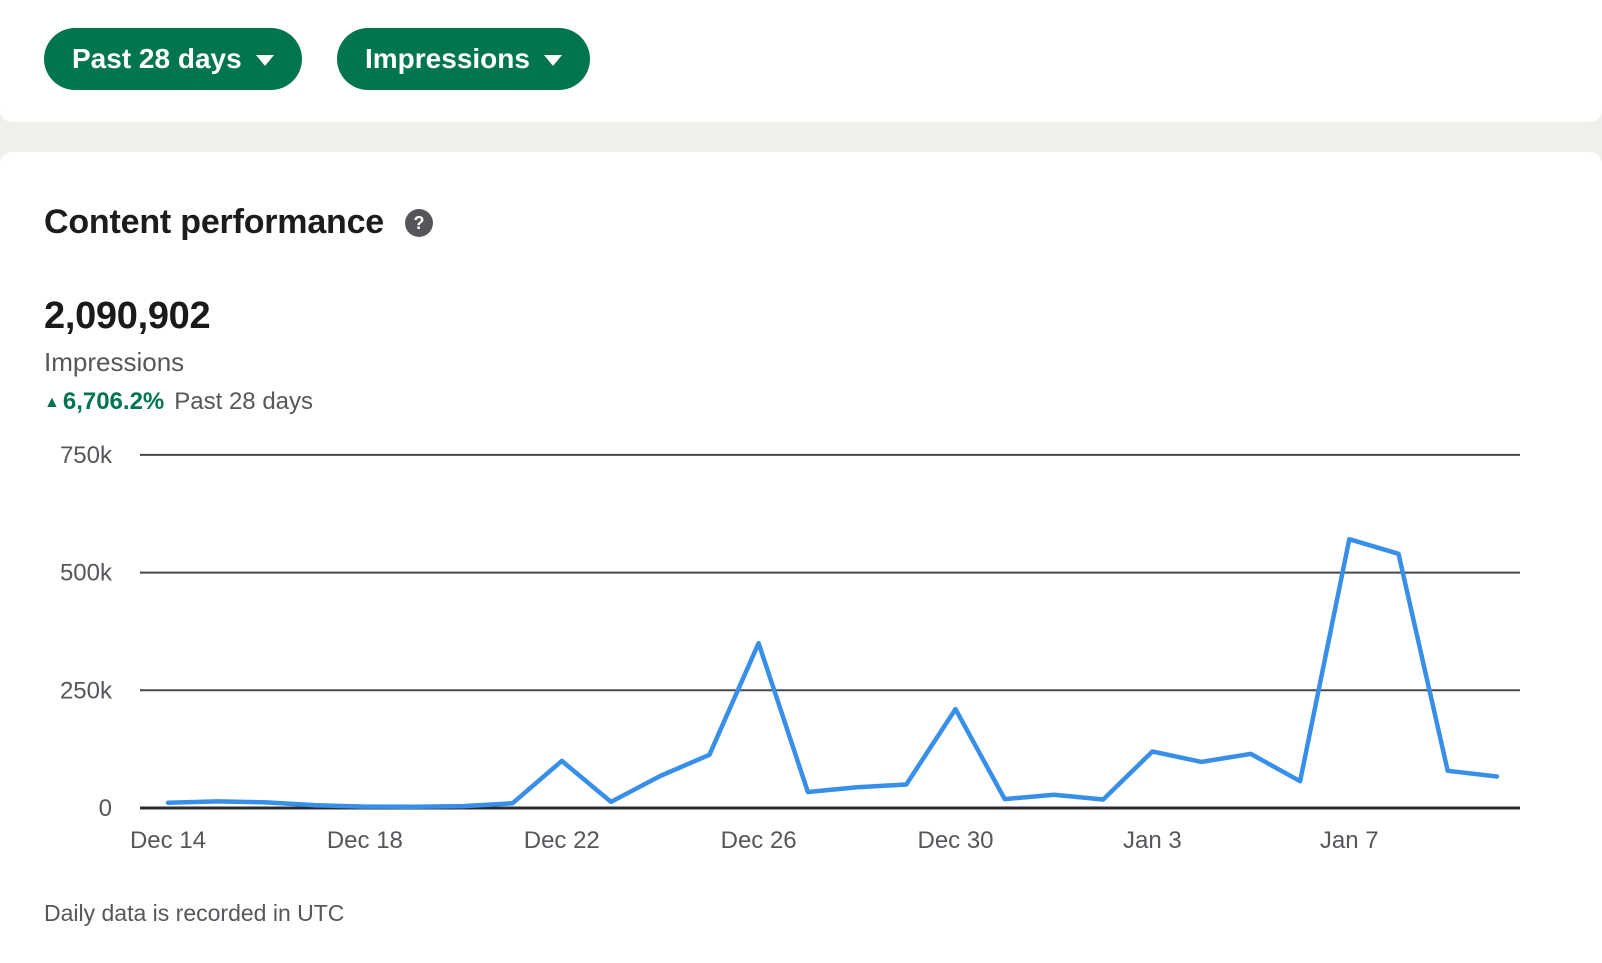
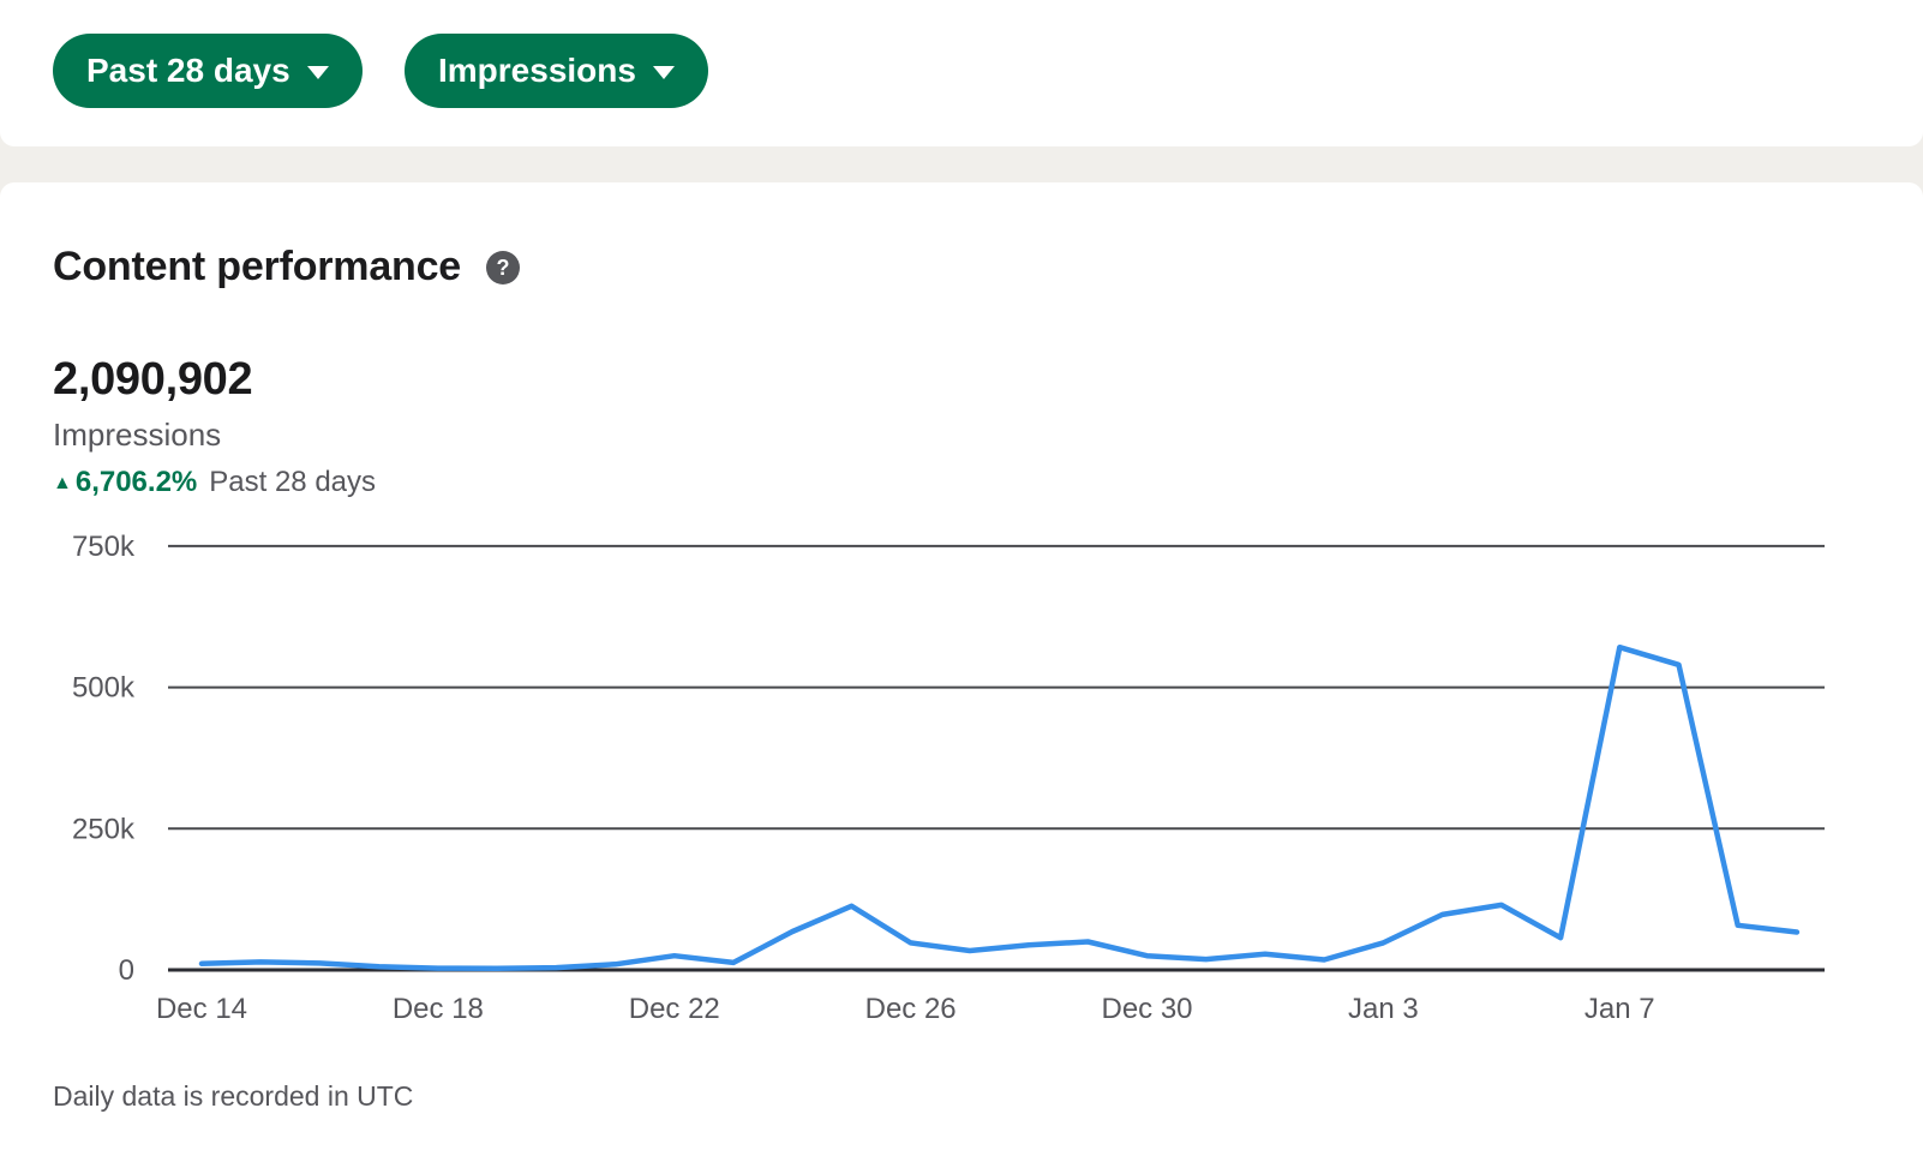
Dec 22: 100k -> 20k
Dec 26: 350k -> 50k
Dec 30: 210k -> 20k
Jan 3: 120k -> 50k
